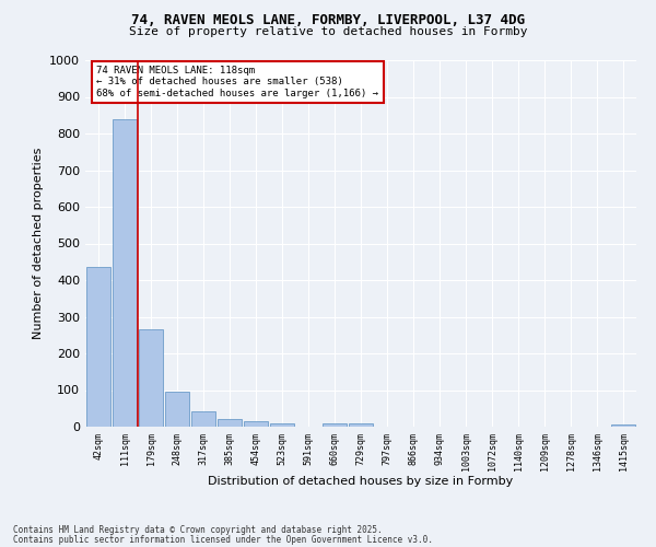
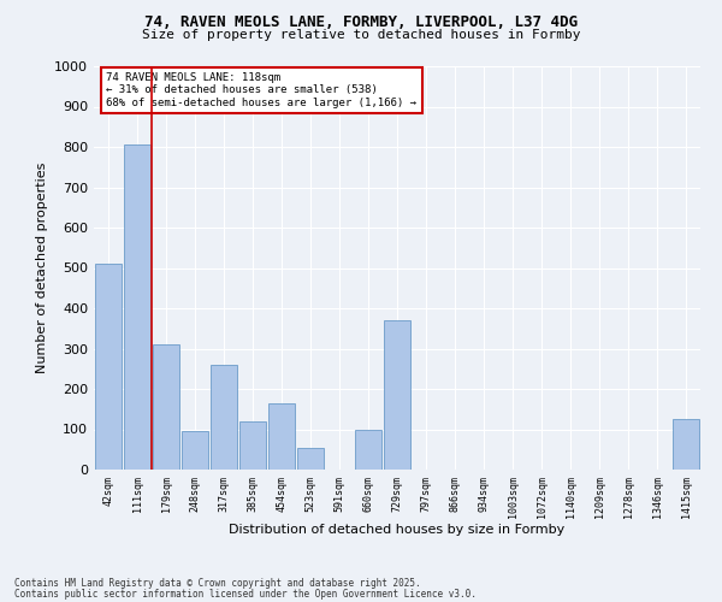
42sqm: 435 -> 510
111sqm: 840 -> 805
179sqm: 265 -> 310
317sqm: 43 -> 260
385sqm: 20 -> 120
454sqm: 15 -> 165
523sqm: 10 -> 55
660sqm: 10 -> 100
729sqm: 10 -> 370
1415sqm: 5 -> 125
